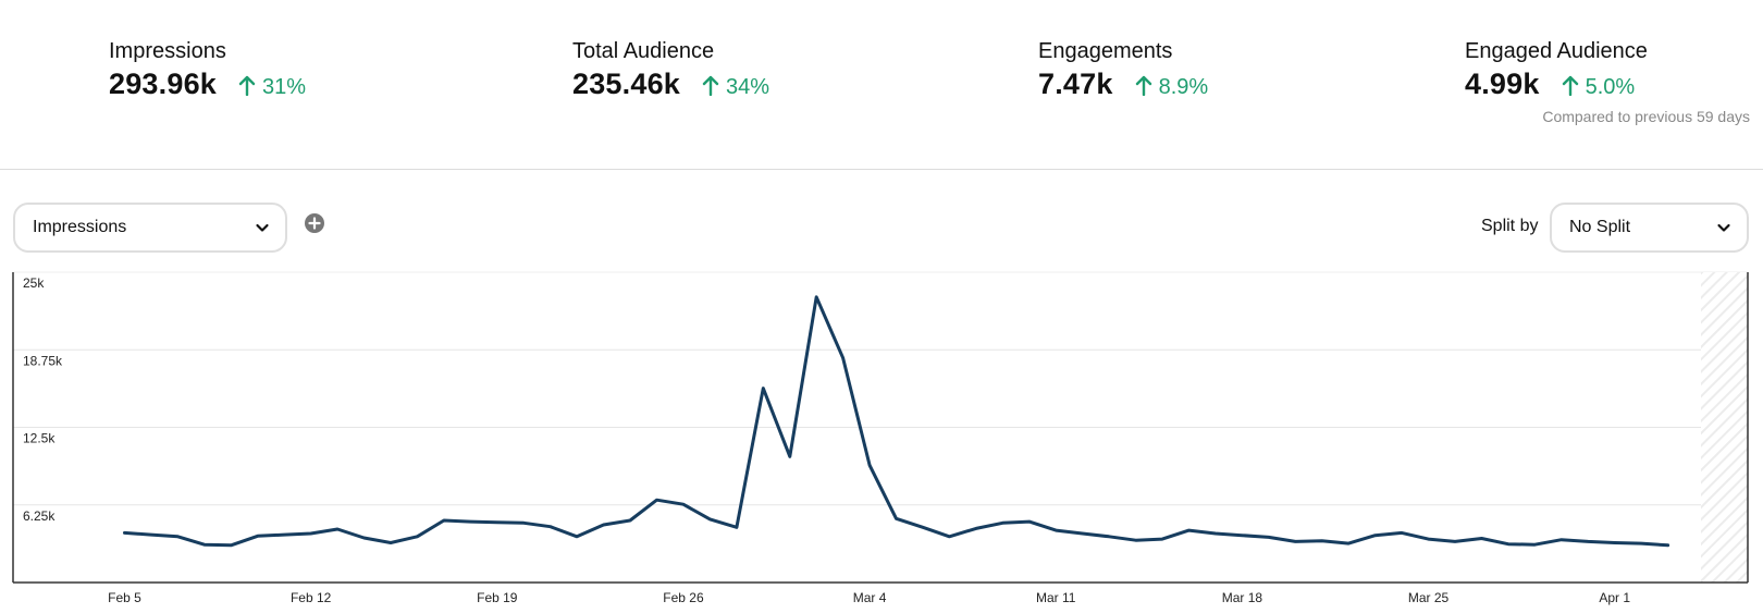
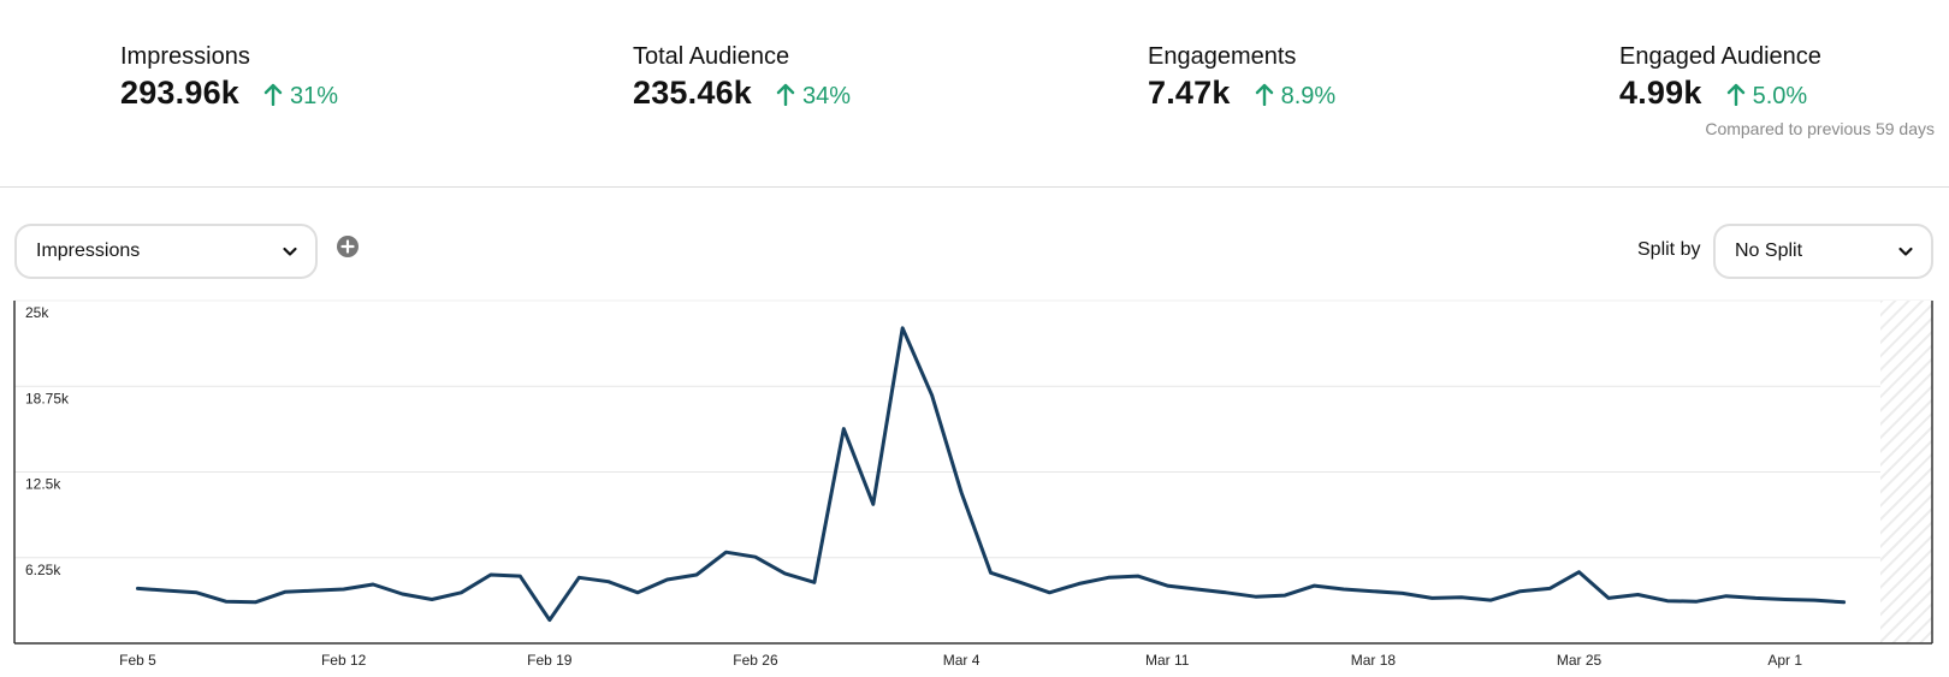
Feb 19: 4.8k -> 1.7k
Mar 4: 9.4k -> 11.0k
Mar 25: 3.5k -> 5.2k
